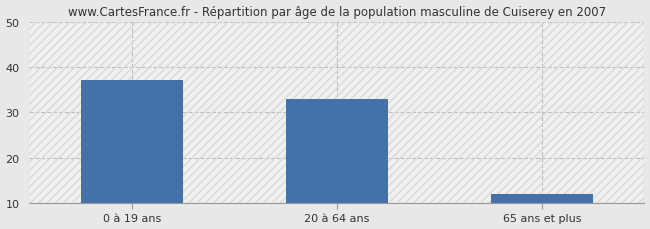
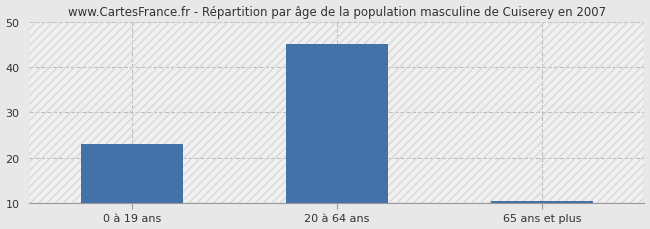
0 à 19 ans: 37.0 -> 23.0
20 à 64 ans: 33.0 -> 45.0
65 ans et plus: 12.0 -> 10.5
